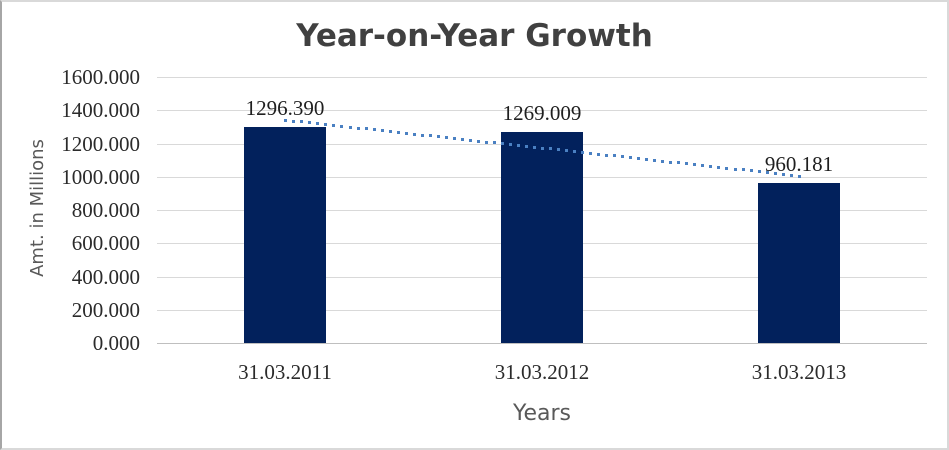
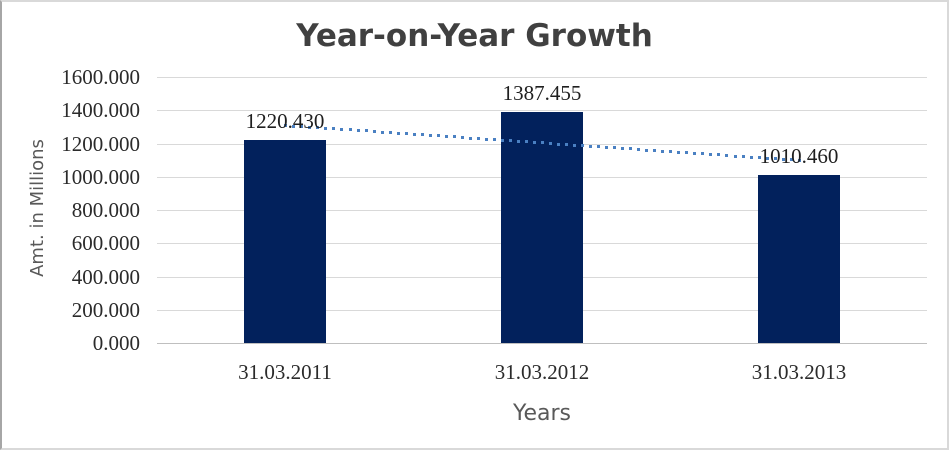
31.03.2011: 1296.390 -> 1220.430
31.03.2012: 1269.009 -> 1387.455
31.03.2013: 960.181 -> 1010.460
